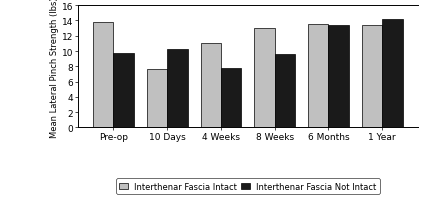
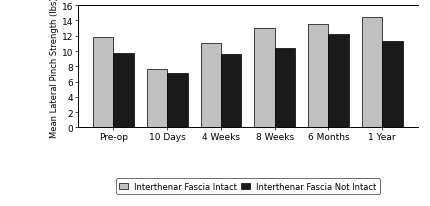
Interthenar Fascia Intact/Pre-op: 13.8 -> 11.8
Interthenar Fascia Not Intact/10 Days: 10.2 -> 7.1
Interthenar Fascia Not Intact/4 Weeks: 7.8 -> 9.6
Interthenar Fascia Not Intact/8 Weeks: 9.6 -> 10.4
Interthenar Fascia Not Intact/6 Months: 13.4 -> 12.2
Interthenar Fascia Intact/1 Year: 13.4 -> 14.4
Interthenar Fascia Not Intact/1 Year: 14.2 -> 11.3
